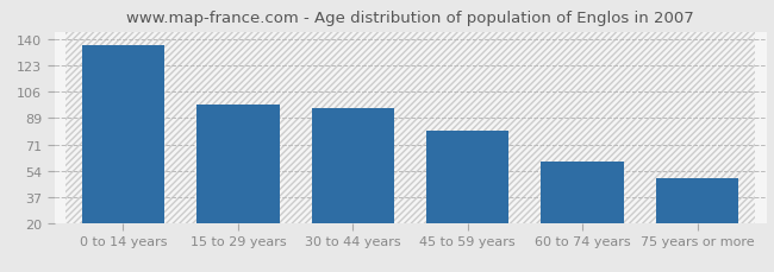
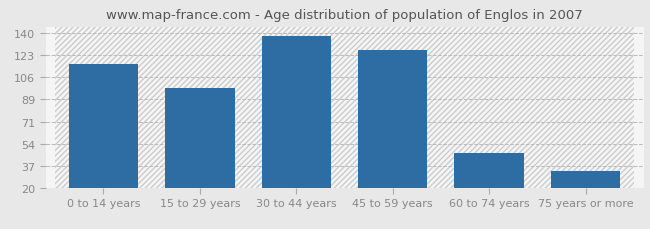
0 to 14 years: 136 -> 116
30 to 44 years: 95 -> 138
45 to 59 years: 80 -> 127
60 to 74 years: 60 -> 47
75 years or more: 49 -> 33
